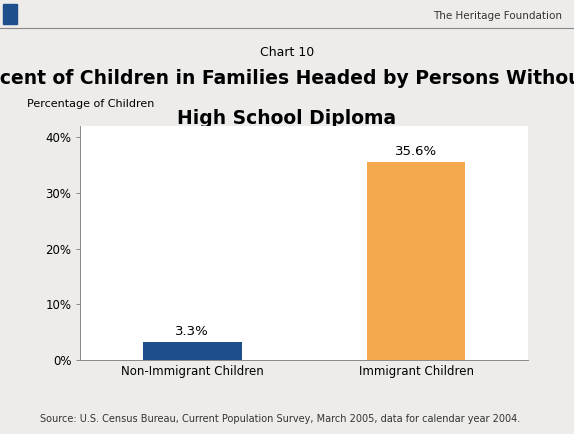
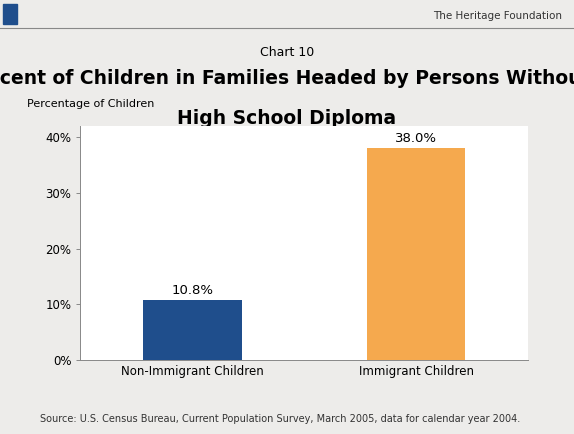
Non-Immigrant Children: 3.3% -> 10.8%
Immigrant Children: 35.6% -> 38.0%
